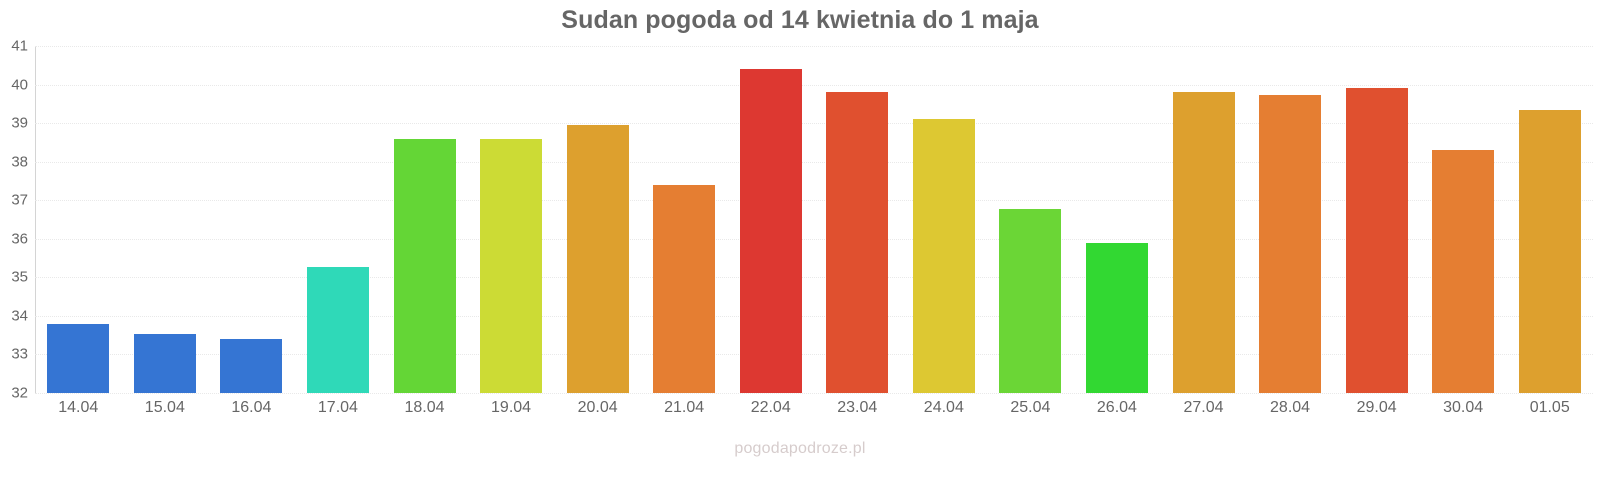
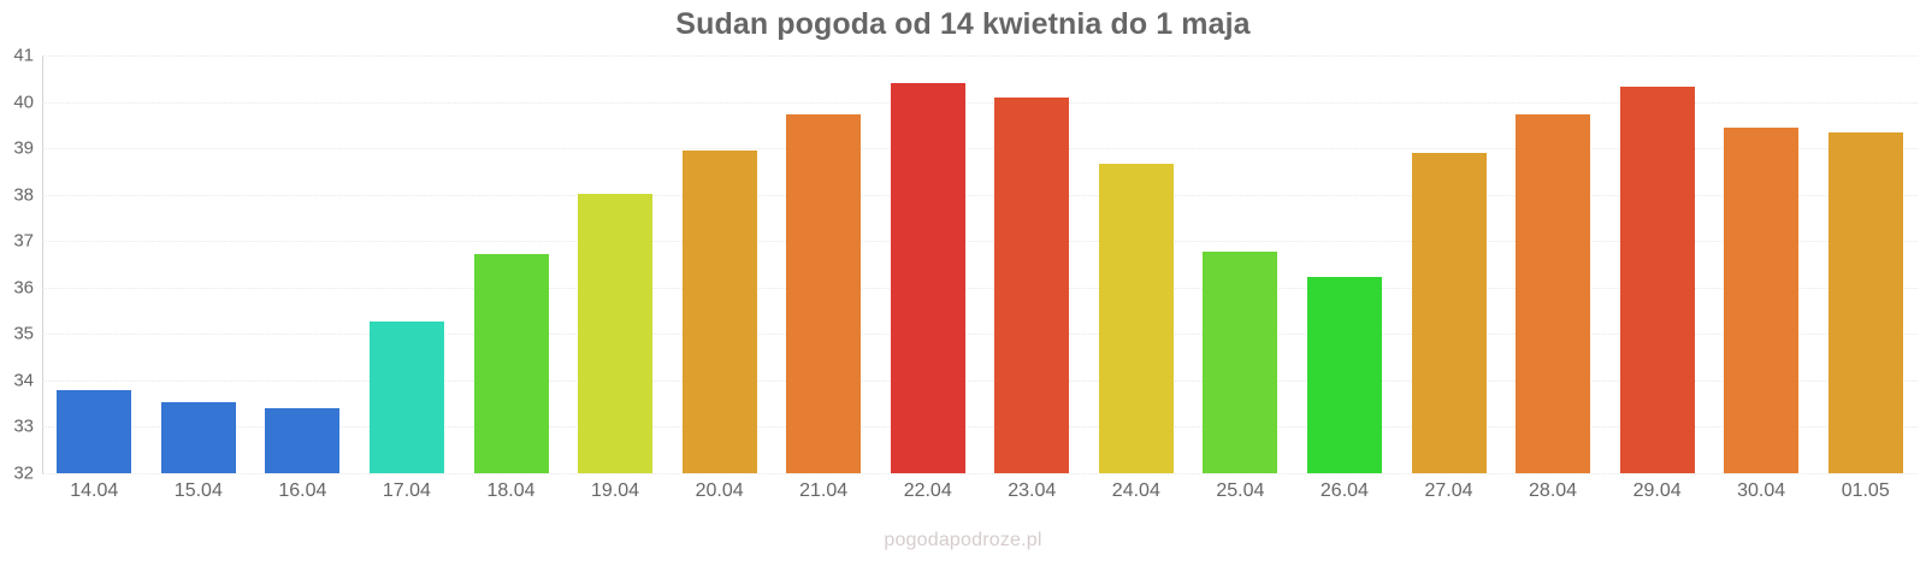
18.04: 38.6 -> 36.7
19.04: 38.6 -> 38.0
21.04: 37.4 -> 39.7
23.04: 39.8 -> 40.1
24.04: 39.1 -> 38.7
26.04: 35.9 -> 36.2
27.04: 39.8 -> 38.9
29.04: 39.9 -> 40.3
30.04: 38.3 -> 39.5
